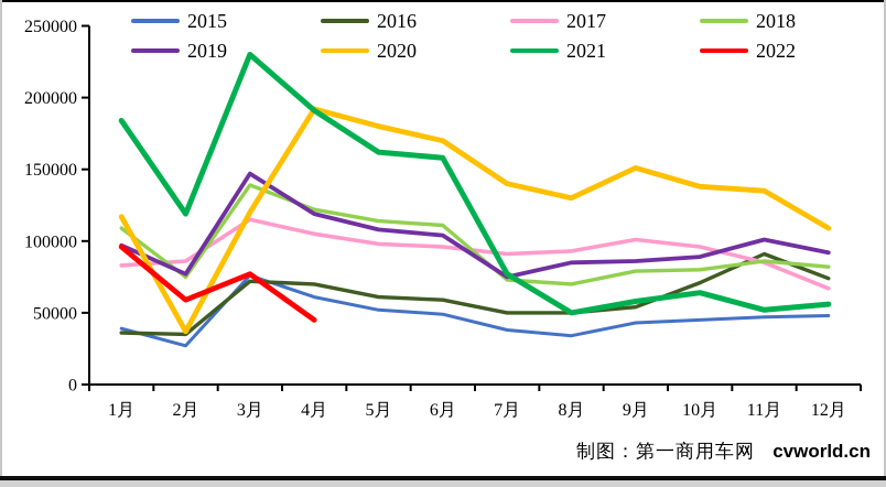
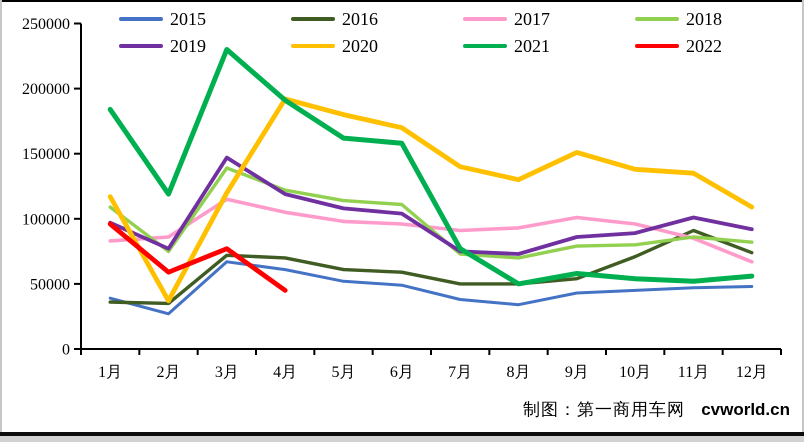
2015/3月: 76000 -> 67000
2019/8月: 85000 -> 73000
2021/10月: 64000 -> 54000
